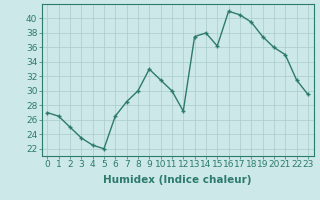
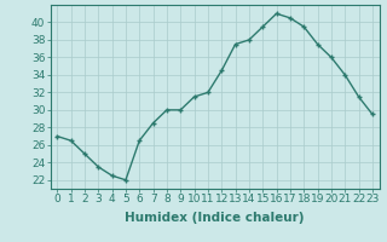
9: 33.0 -> 30.0
11: 30.0 -> 32.0
12: 27.2 -> 34.5
15: 36.2 -> 39.5
21: 35.0 -> 34.0
